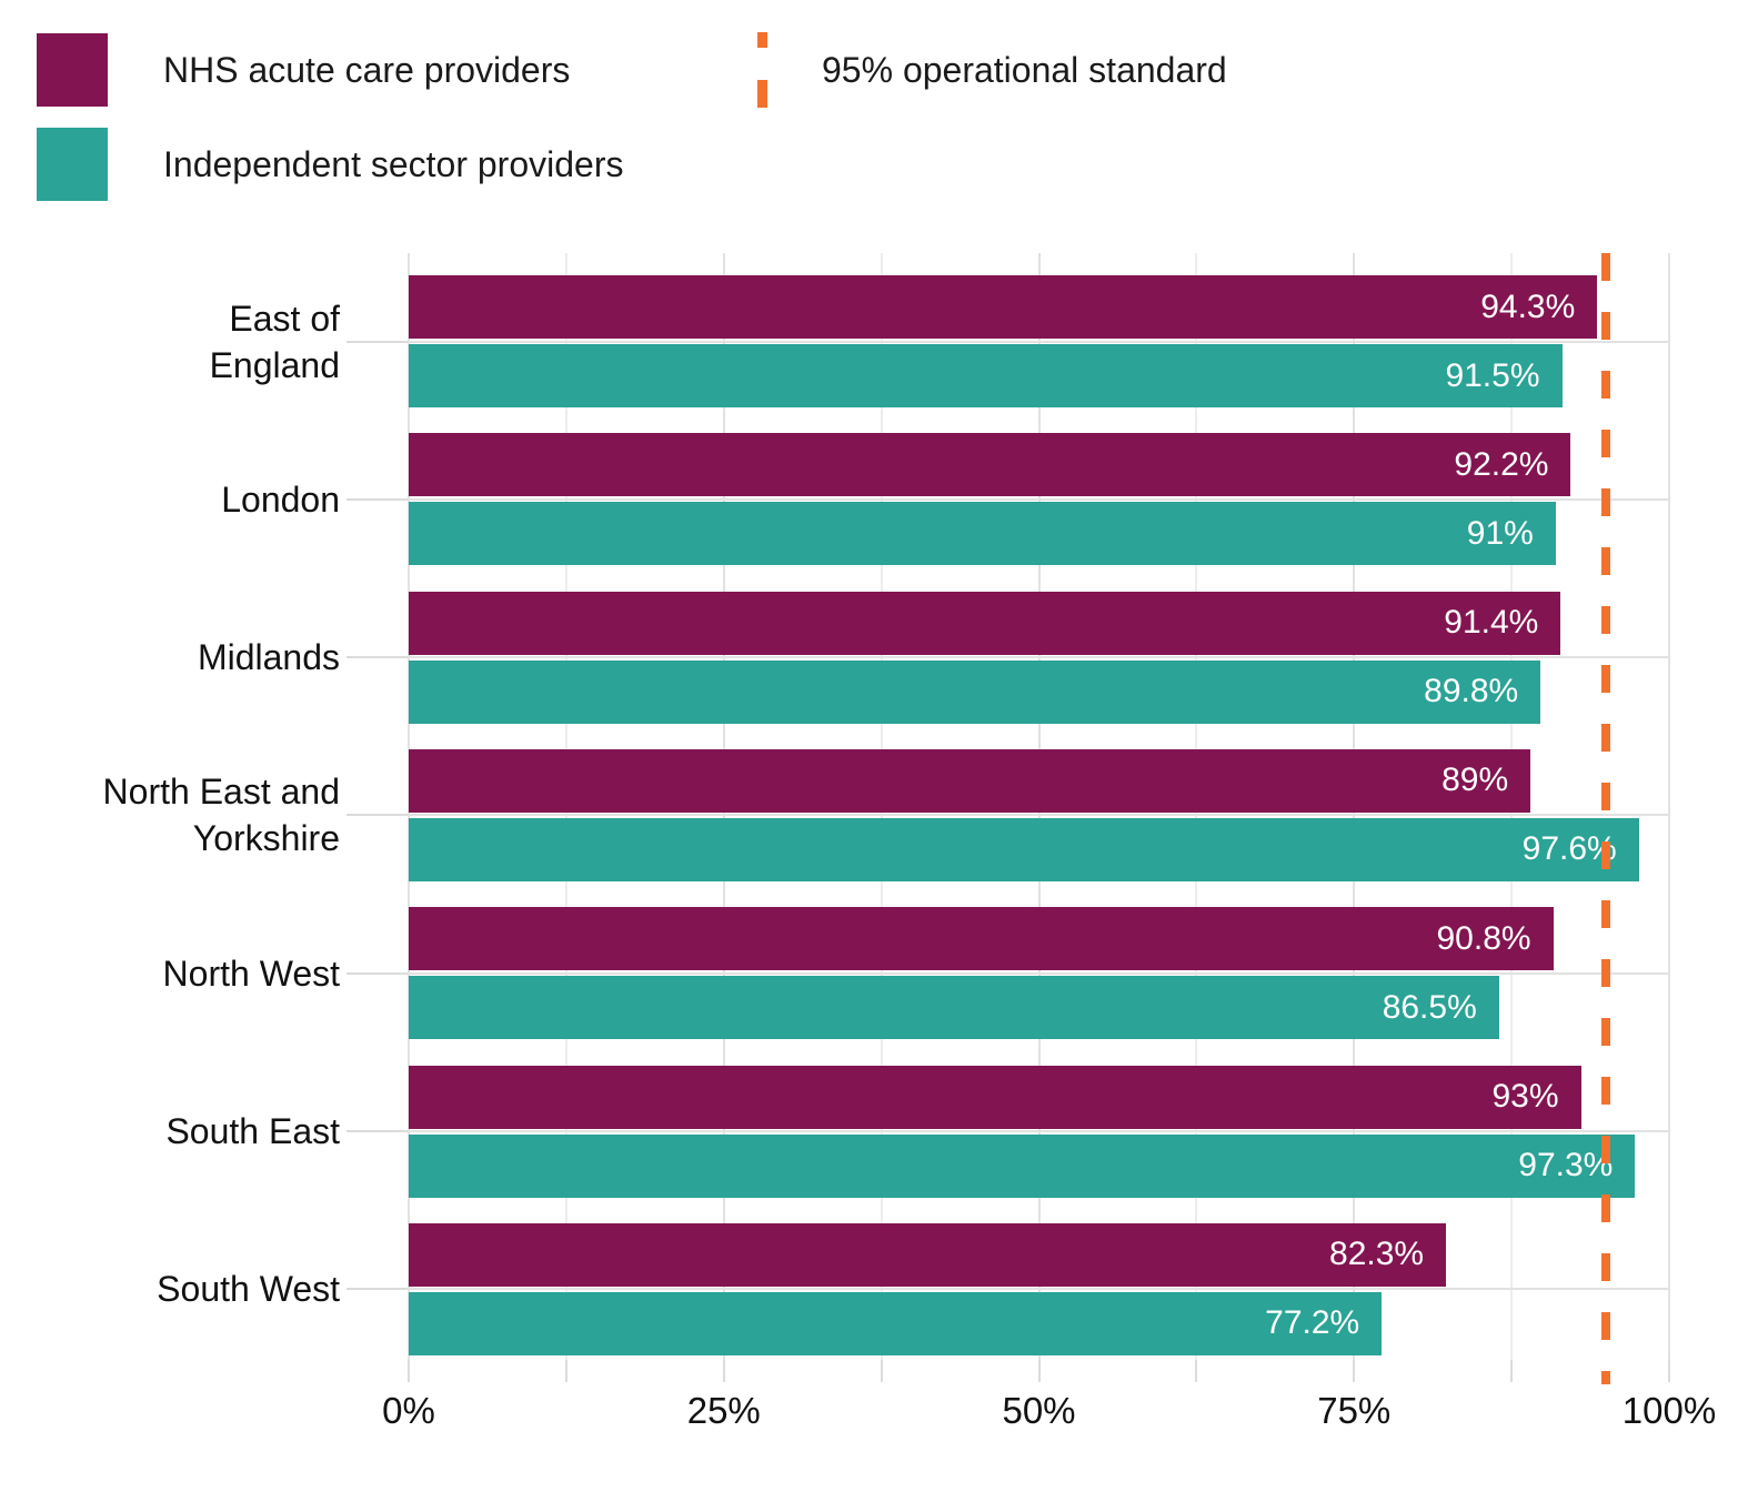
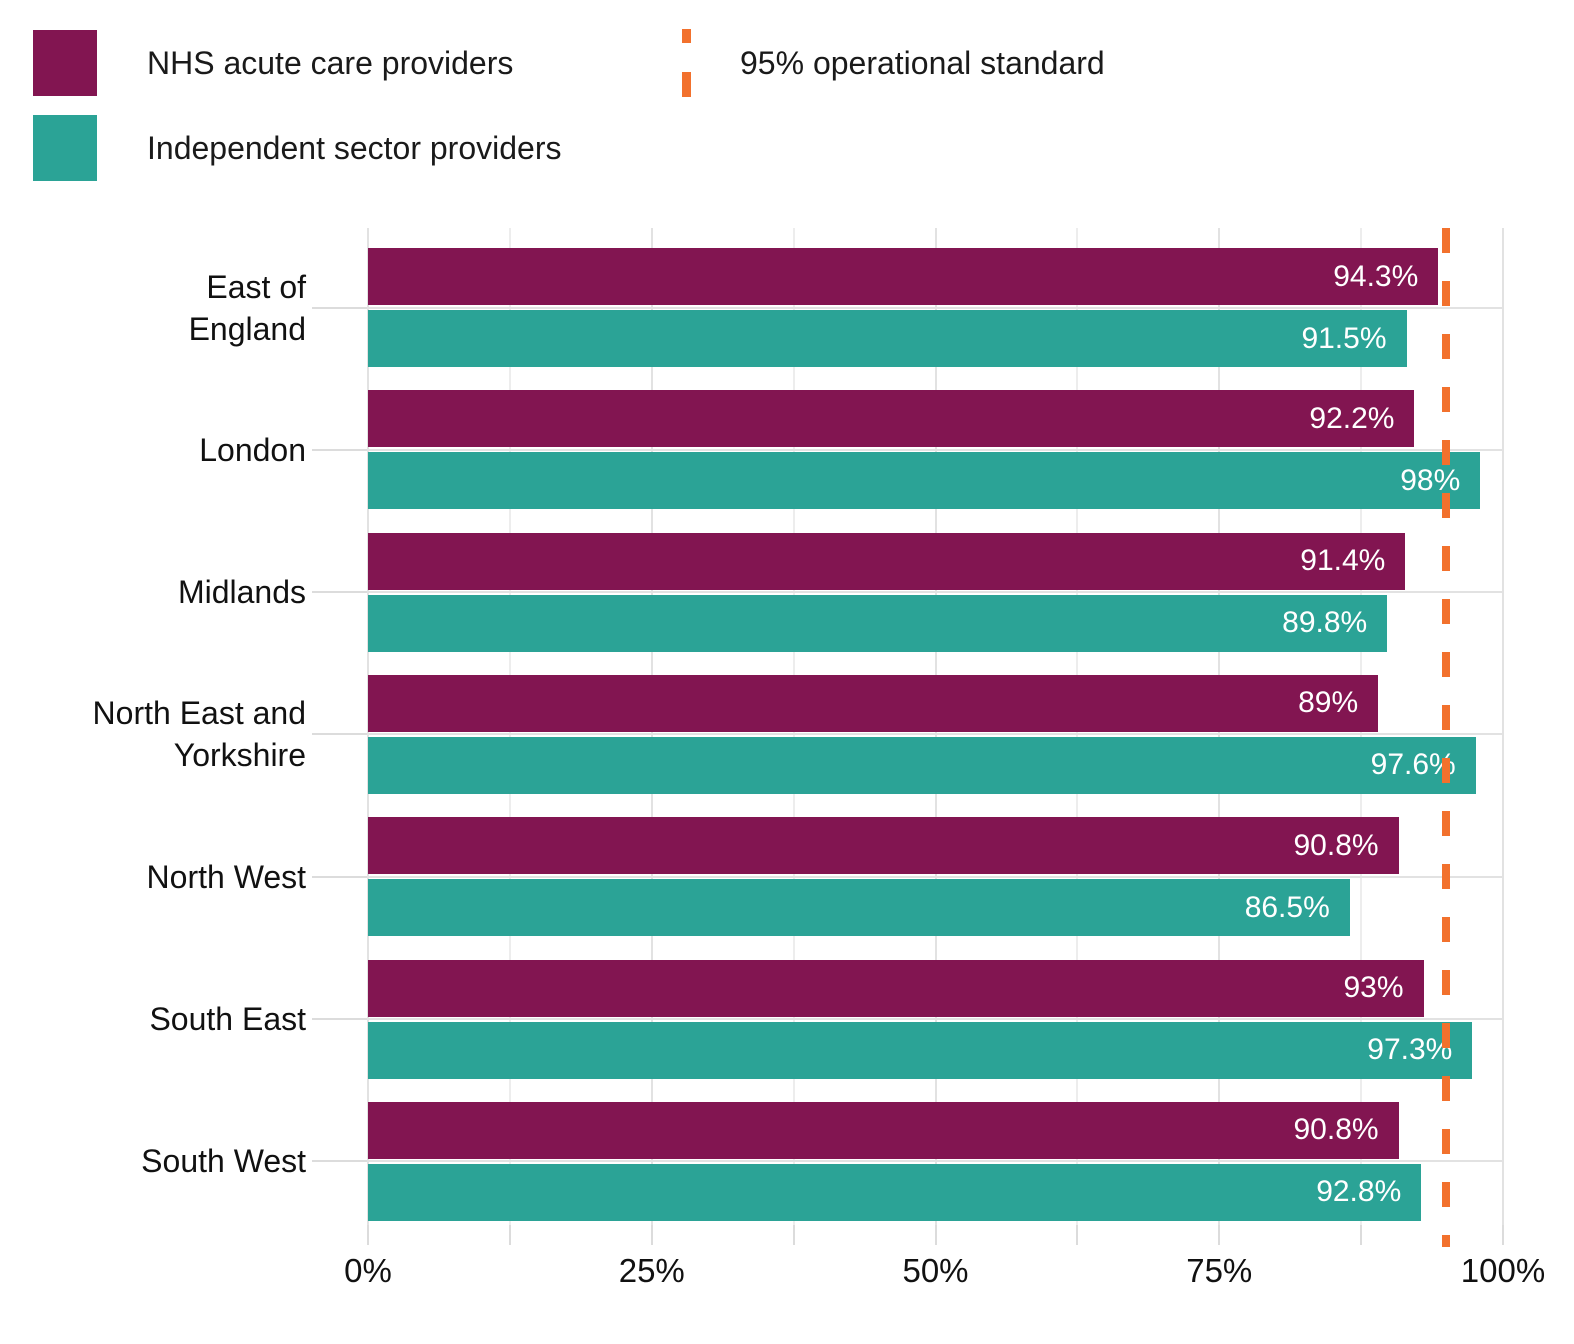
Independent sector providers/London: 91% -> 98%
NHS acute care providers/South West: 82.3% -> 90.8%
Independent sector providers/South West: 77.2% -> 92.8%
